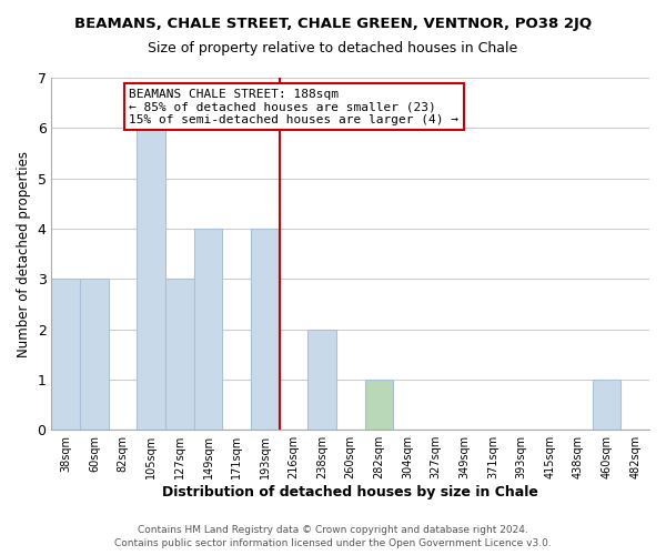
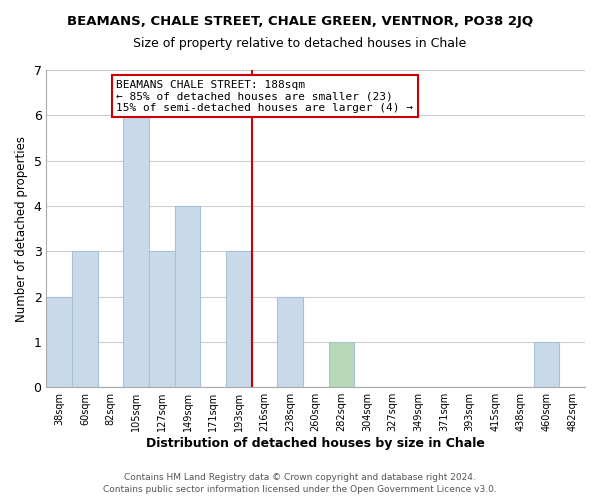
38sqm: 3 -> 2
193sqm: 4 -> 3
